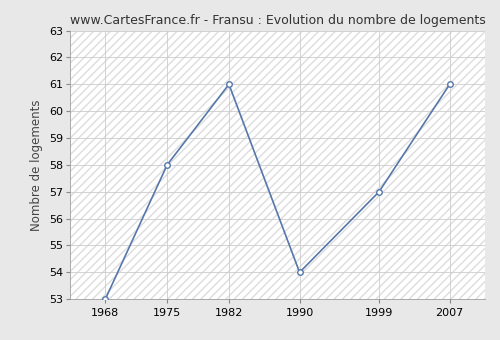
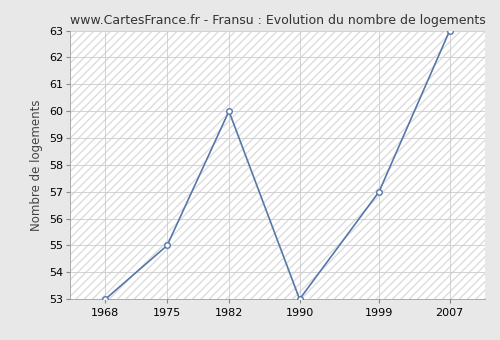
1975: 58 -> 55
1982: 61 -> 60
1990: 54 -> 53
2007: 61 -> 63
